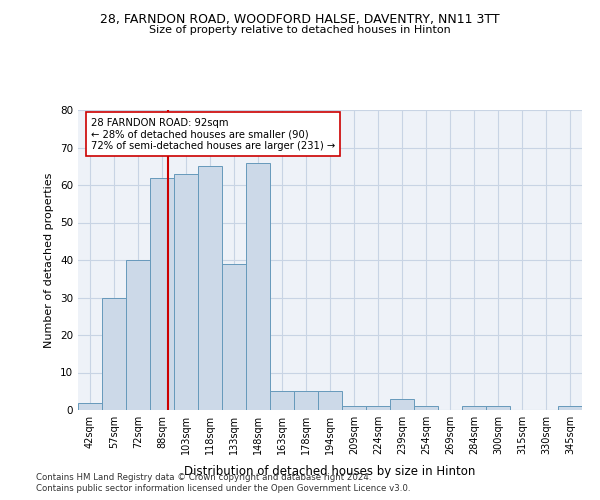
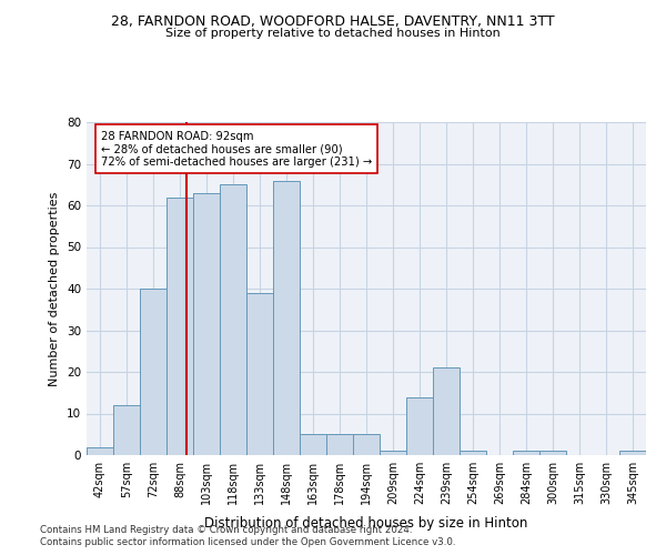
57sqm: 30 -> 12
224sqm: 1 -> 14
239sqm: 3 -> 21
